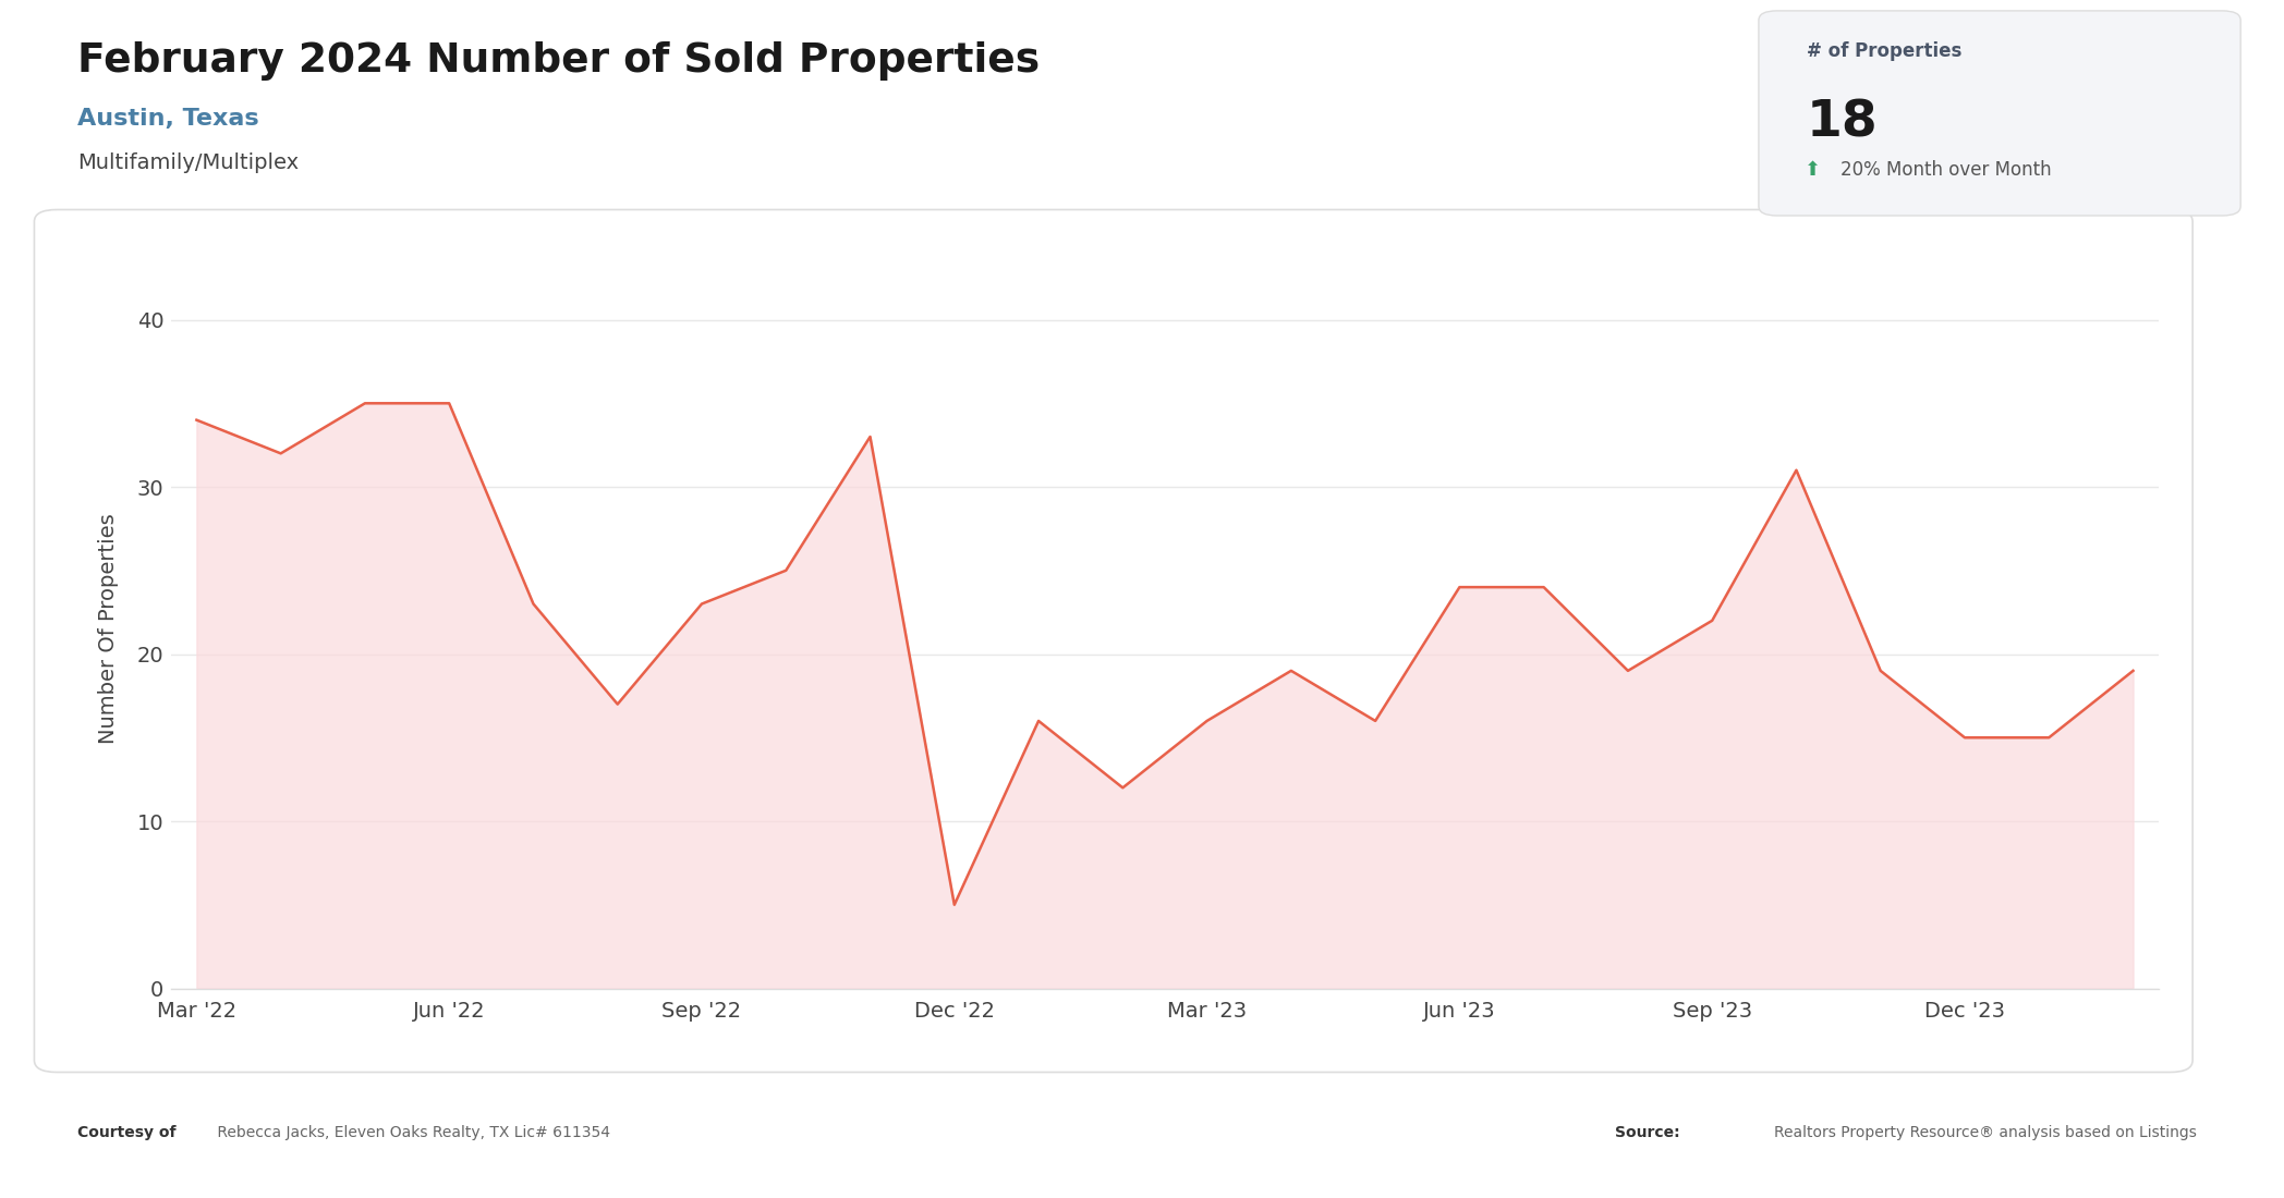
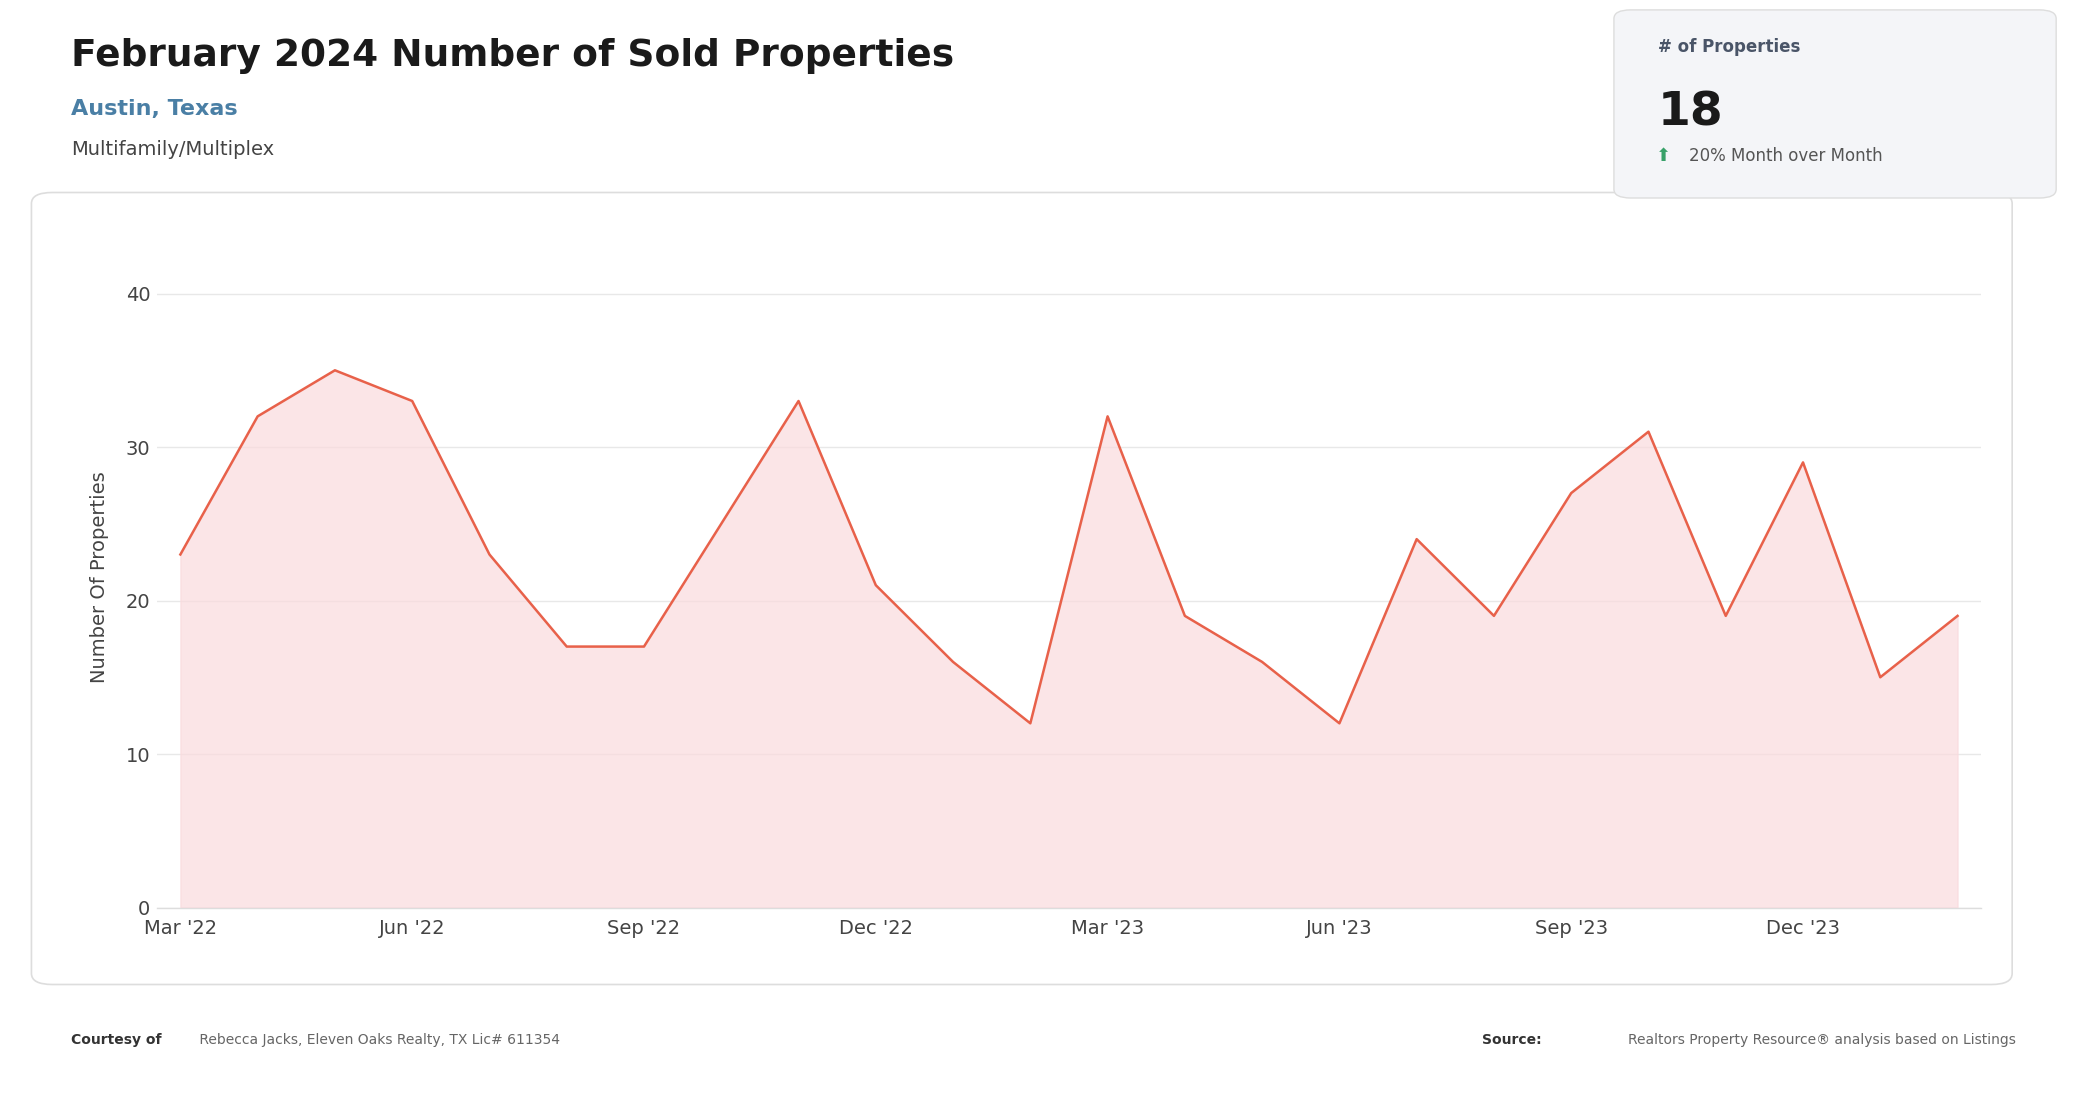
Mar '22: 34 -> 23
Jun '22: 35 -> 33
Sep '22: 23 -> 17
Dec '22: 5 -> 21
Mar '23: 16 -> 32
Jun '23: 24 -> 12
Sep '23: 22 -> 27
Dec '23: 15 -> 29
